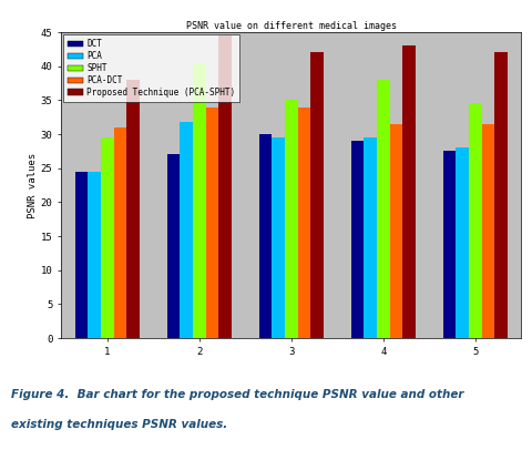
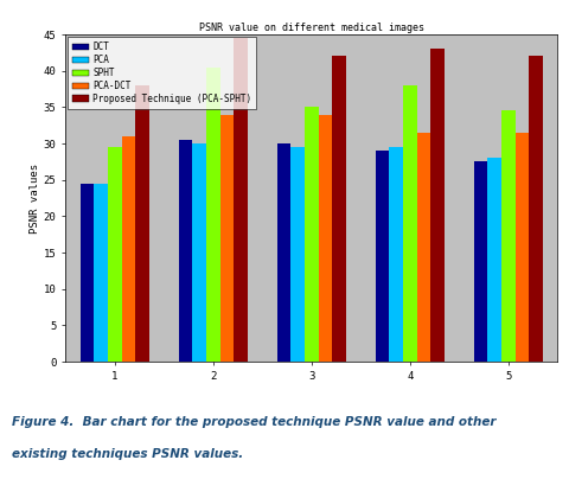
DCT/2: 27.0 -> 30.5
PCA/2: 31.8 -> 30.0
